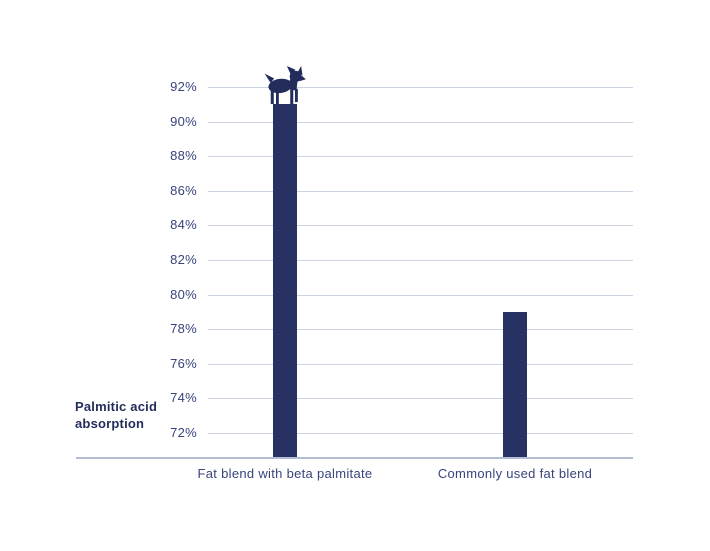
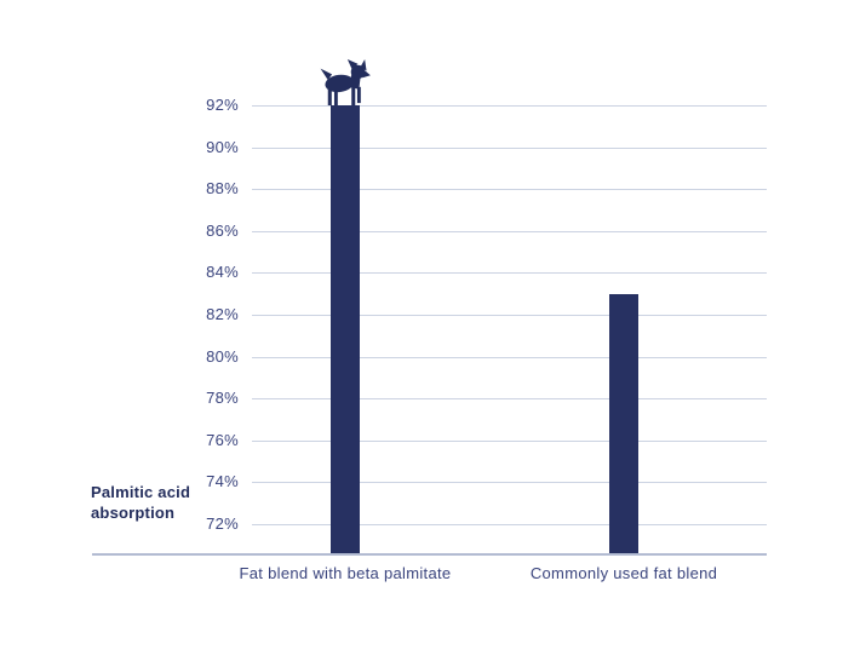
Fat blend with beta palmitate: 91% -> 92%
Commonly used fat blend: 79% -> 83%
